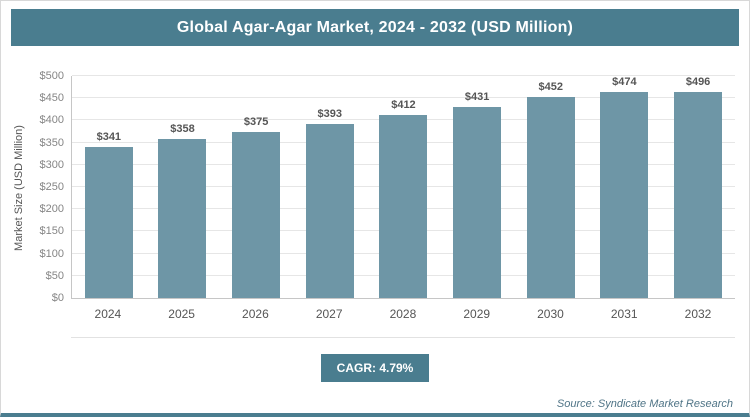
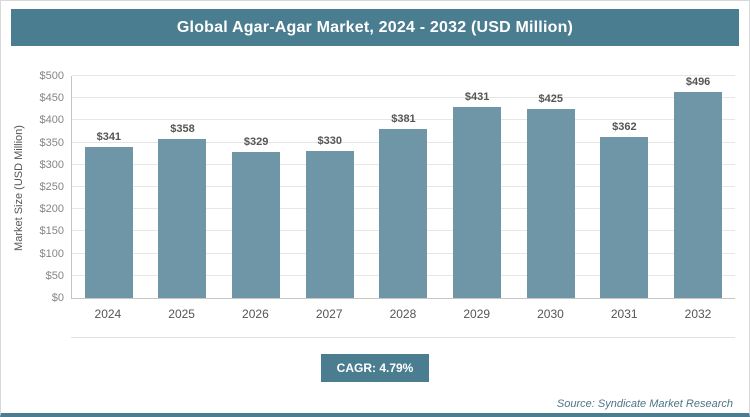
2026: $375 -> $329
2027: $393 -> $330
2028: $412 -> $381
2030: $452 -> $425
2031: $474 -> $362
